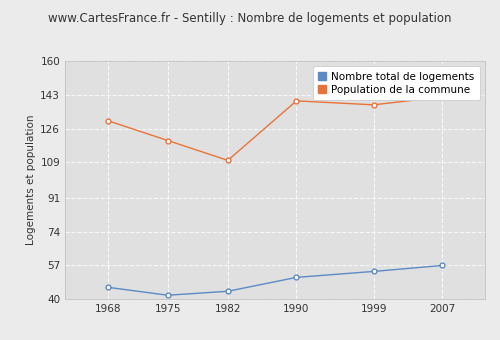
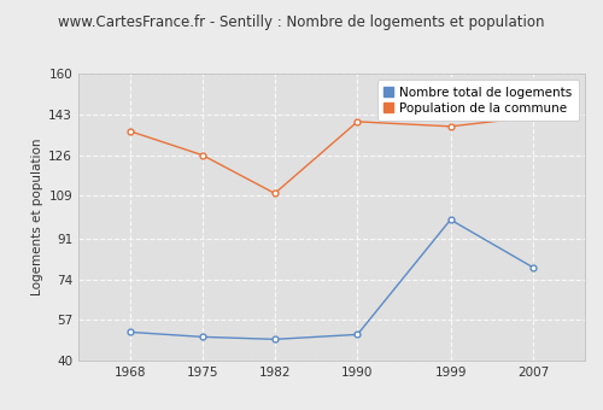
Nombre total de logements/1968: 46 -> 52
Population de la commune/1968: 130 -> 136
Nombre total de logements/1975: 42 -> 50
Population de la commune/1975: 120 -> 126
Nombre total de logements/1982: 44 -> 49
Nombre total de logements/1999: 54 -> 99
Nombre total de logements/2007: 57 -> 79
